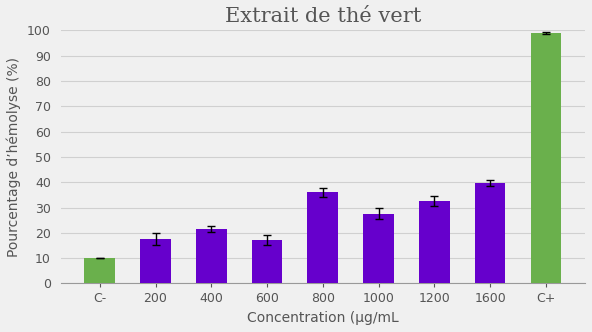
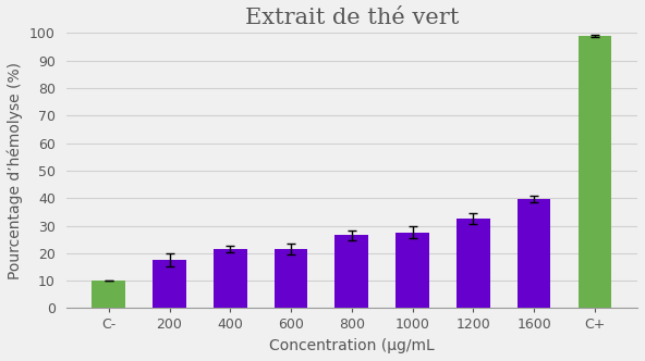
600: 17.0 -> 21.5
800: 36.0 -> 26.5
